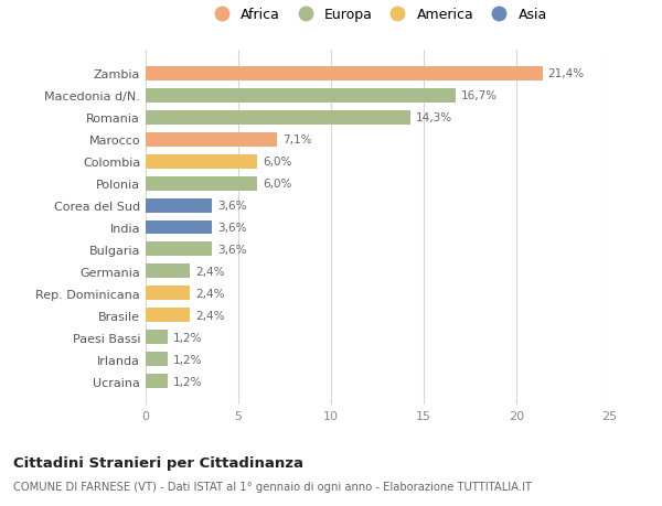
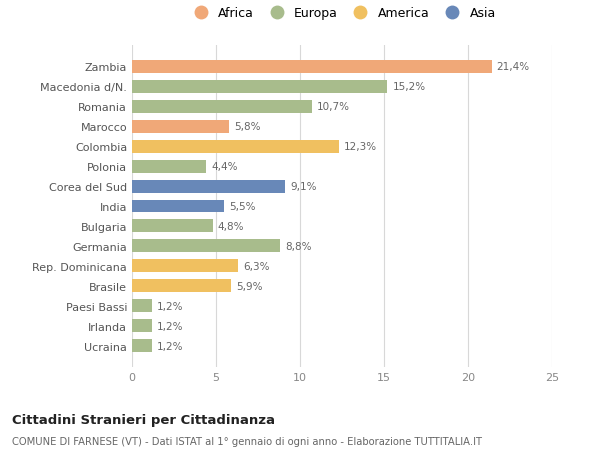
Macedonia d/N.: 16,7% -> 15,2%
Romania: 14,3% -> 10,7%
Marocco: 7,1% -> 5,8%
Colombia: 6,0% -> 12,3%
Polonia: 6,0% -> 4,4%
Corea del Sud: 3,6% -> 9,1%
India: 3,6% -> 5,5%
Bulgaria: 3,6% -> 4,8%
Germania: 2,4% -> 8,8%
Rep. Dominicana: 2,4% -> 6,3%
Brasile: 2,4% -> 5,9%
